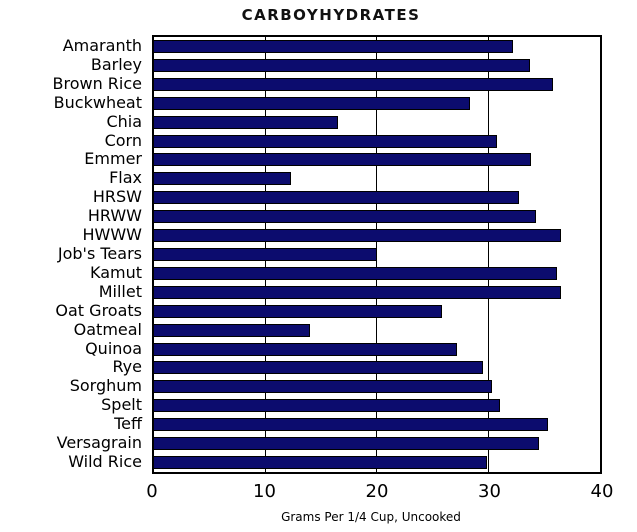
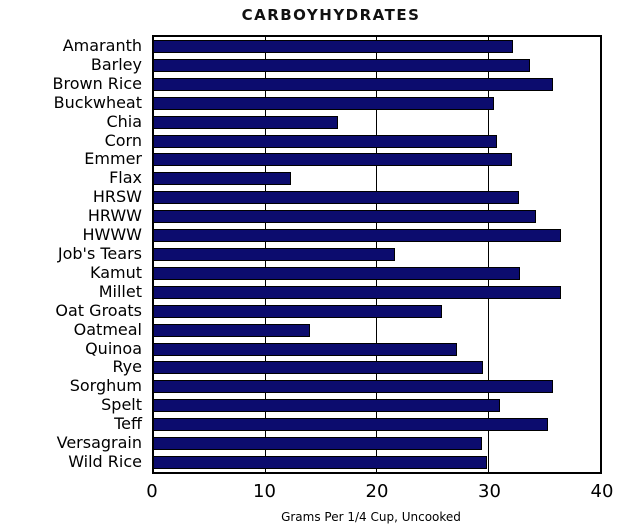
Buckwheat: 28.3 -> 30.5
Emmer: 33.8 -> 32.1
Job's Tears: 20.0 -> 21.6
Kamut: 36.1 -> 32.8
Sorghum: 30.3 -> 35.8
Versagrain: 34.5 -> 29.4
